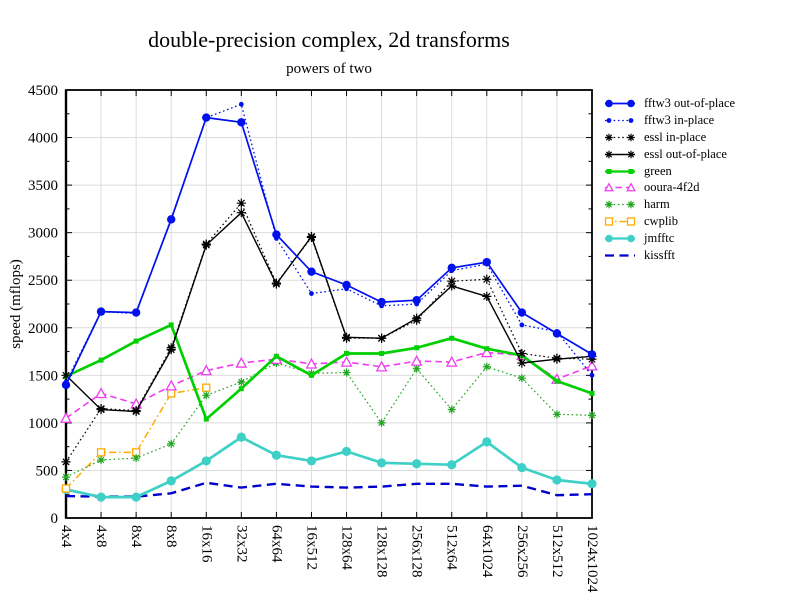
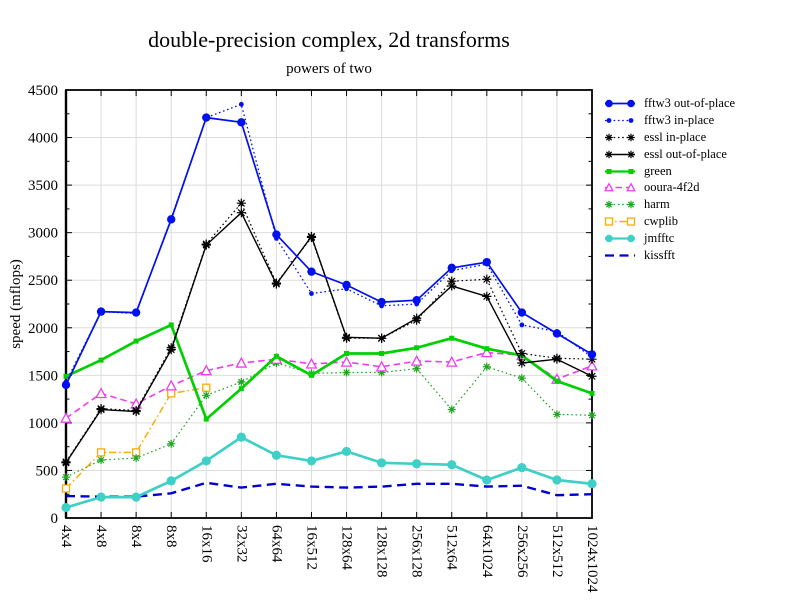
essl out-of-place/4x4: 1500 -> 600
jmfftc/4x4: 300 -> 100
harm/128x128: 1000 -> 1500
jmfftc/64x1024: 800 -> 400
fftw3 in-place/1024x1024: 1500 -> 1700
essl out-of-place/1024x1024: 1700 -> 1500
